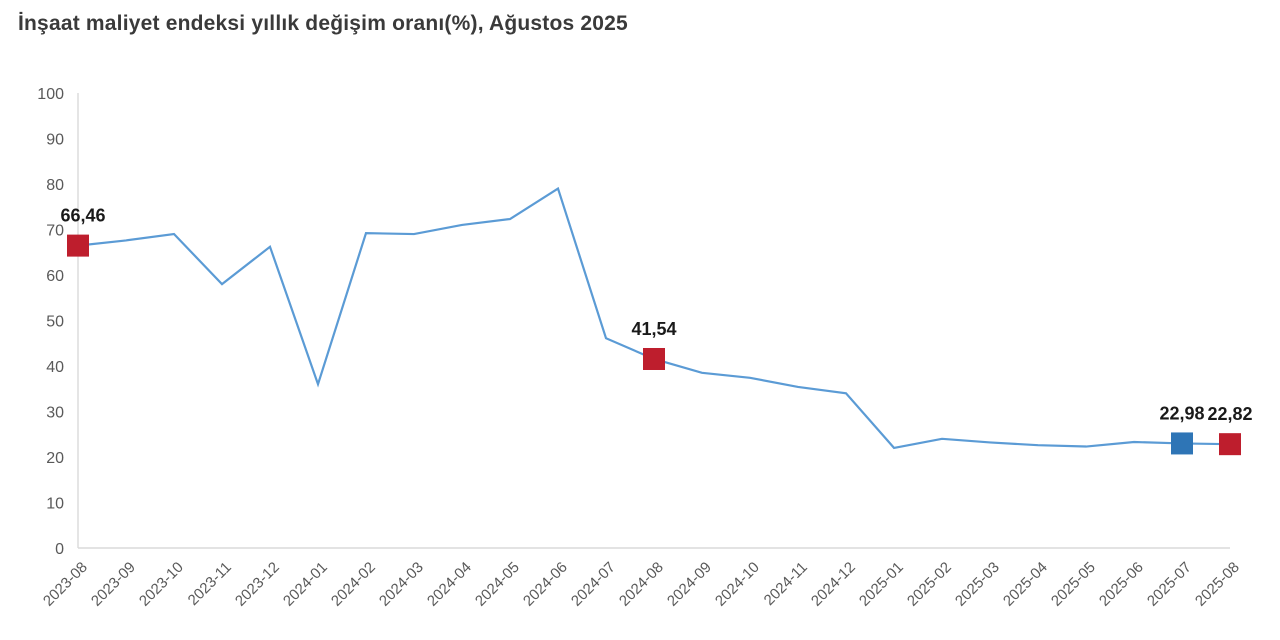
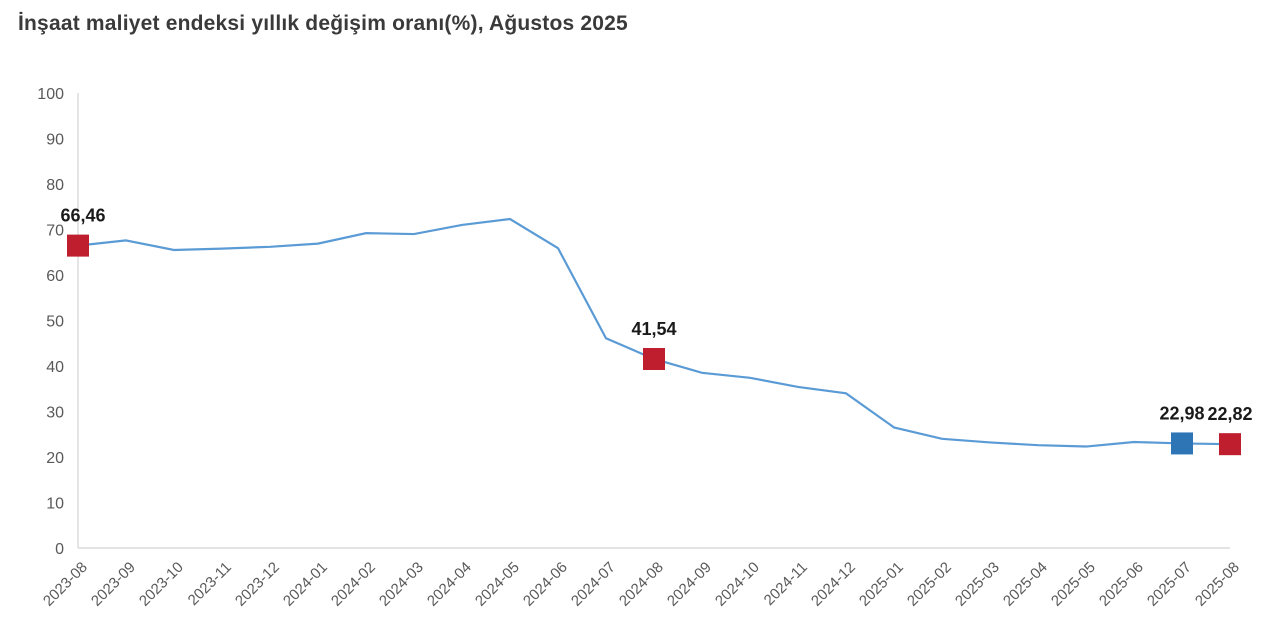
2023-10: 69 -> 66
2023-11: 58 -> 66
2024-01: 36 -> 67
2024-06: 79 -> 66
2025-01: 22 -> 26
